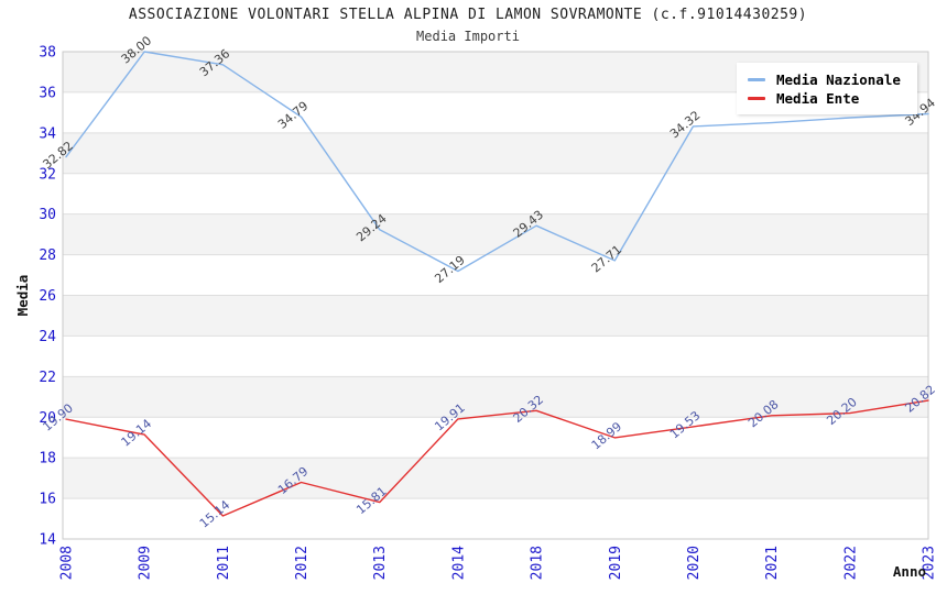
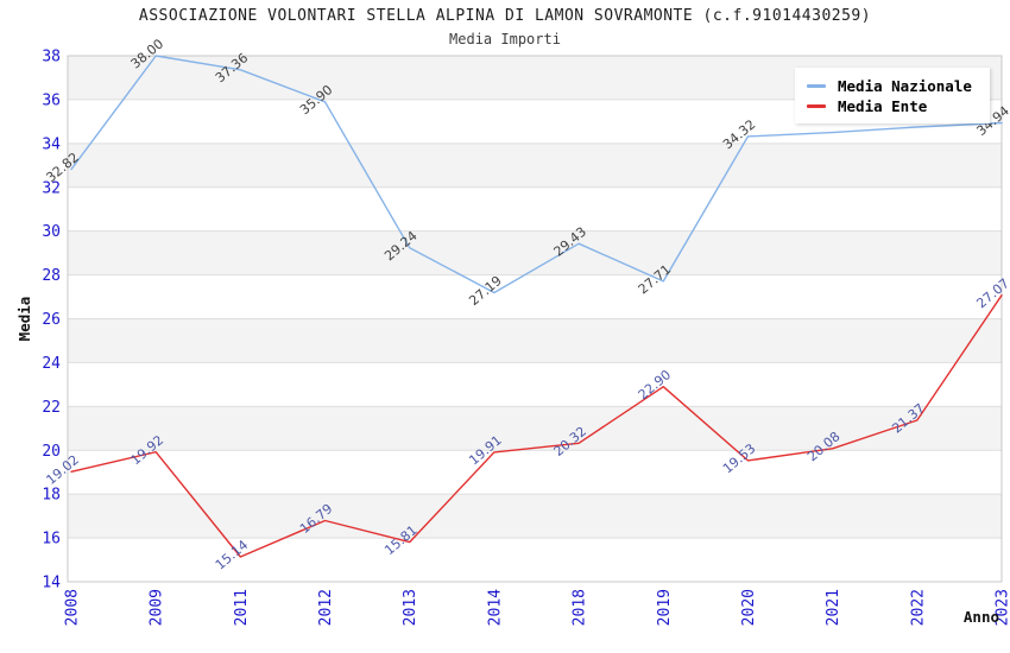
Media Ente/2008: 19.90 -> 19.02
Media Ente/2009: 19.14 -> 19.92
Media Nazionale/2012: 34.79 -> 35.90
Media Ente/2019: 18.99 -> 22.90
Media Ente/2022: 20.20 -> 21.37
Media Ente/2023: 20.82 -> 27.07
